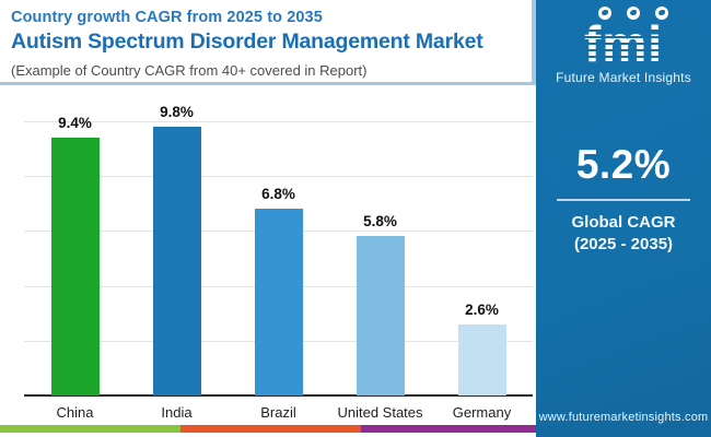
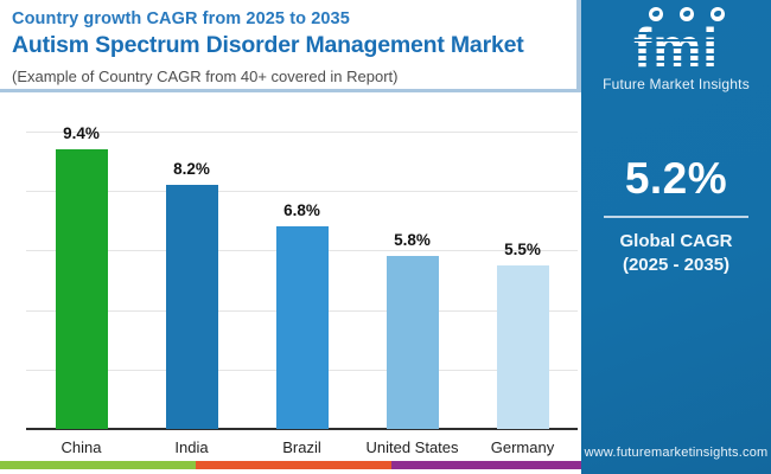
India: 9.8% -> 8.2%
Germany: 2.6% -> 5.5%
